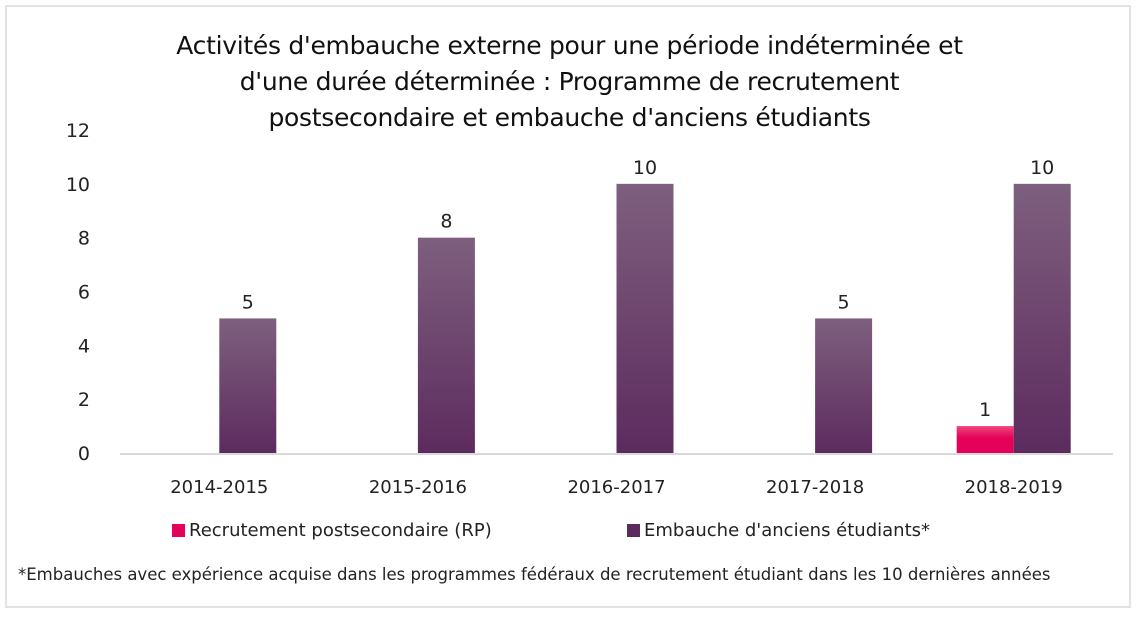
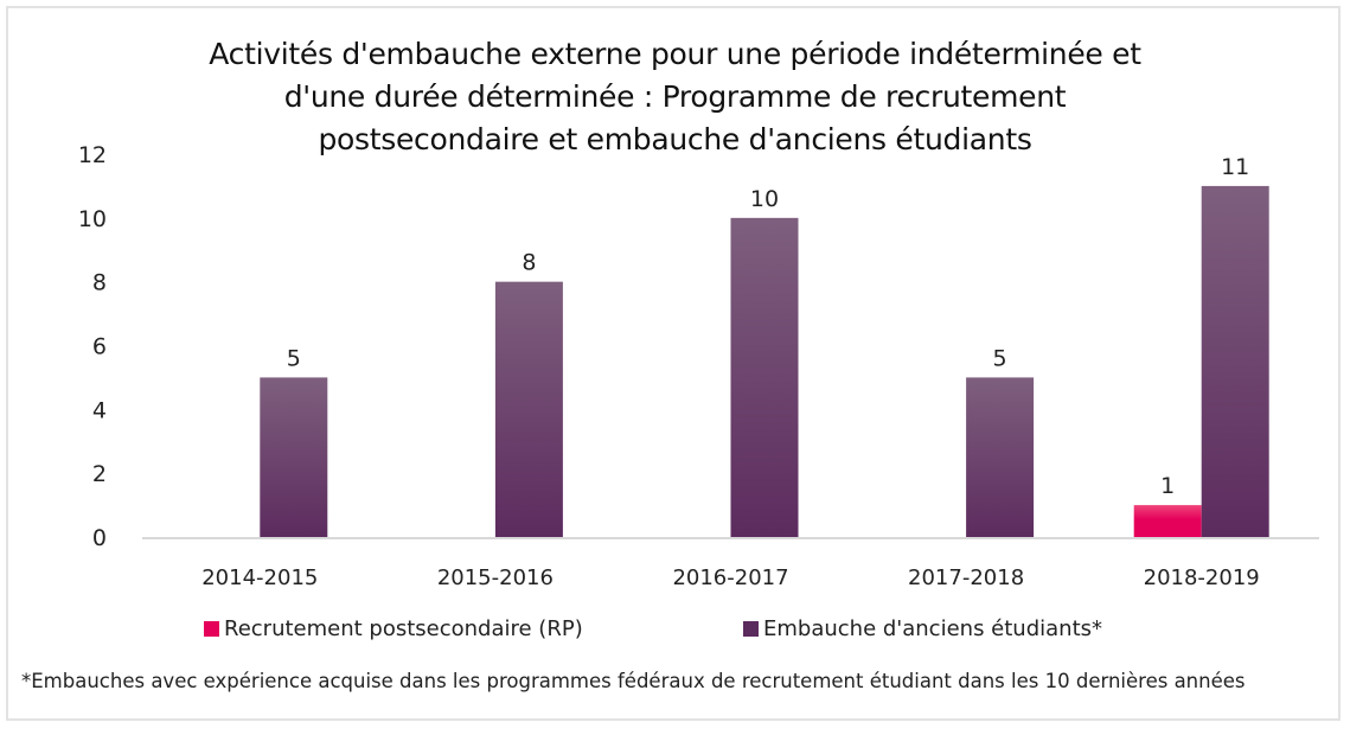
Embauche d'anciens étudiants*/2018-2019: 10 -> 11
